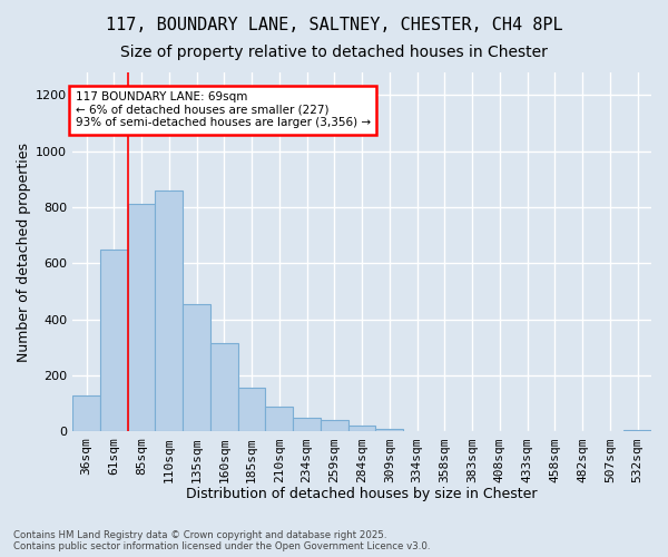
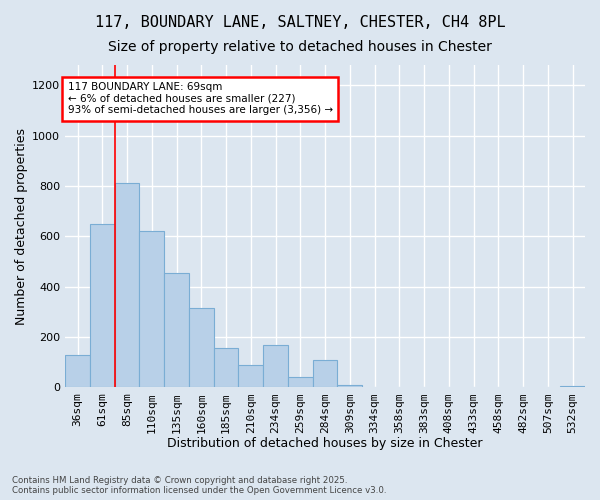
110sqm: 860 -> 620
234sqm: 50 -> 170
284sqm: 20 -> 110
